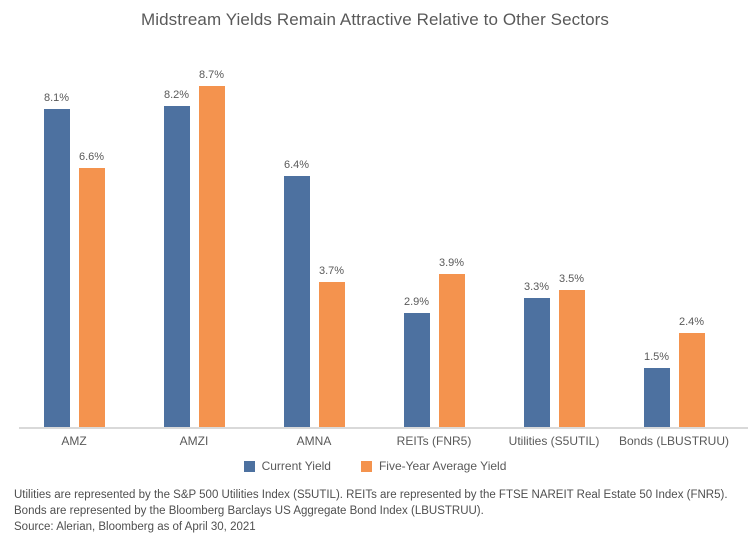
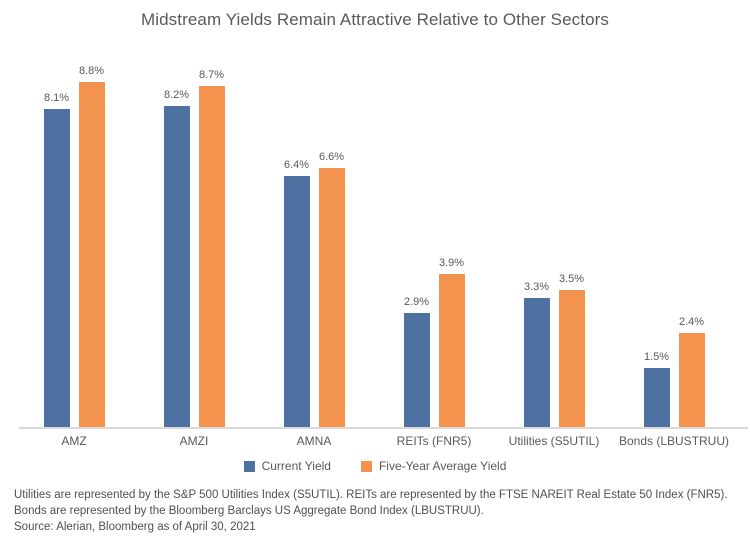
Five-Year Average Yield/AMZ: 6.6% -> 8.8%
Five-Year Average Yield/AMNA: 3.7% -> 6.6%
